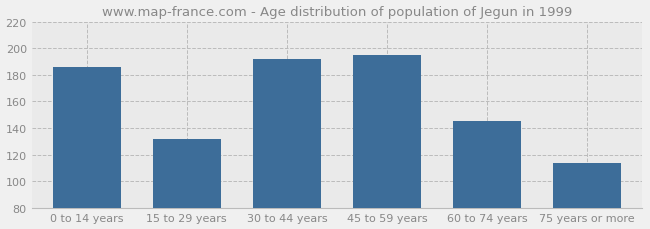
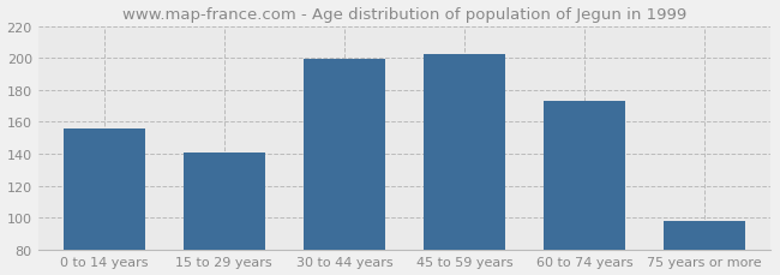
0 to 14 years: 186 -> 156
15 to 29 years: 132 -> 141
30 to 44 years: 192 -> 199
45 to 59 years: 195 -> 202
60 to 74 years: 145 -> 173
75 years or more: 114 -> 98
